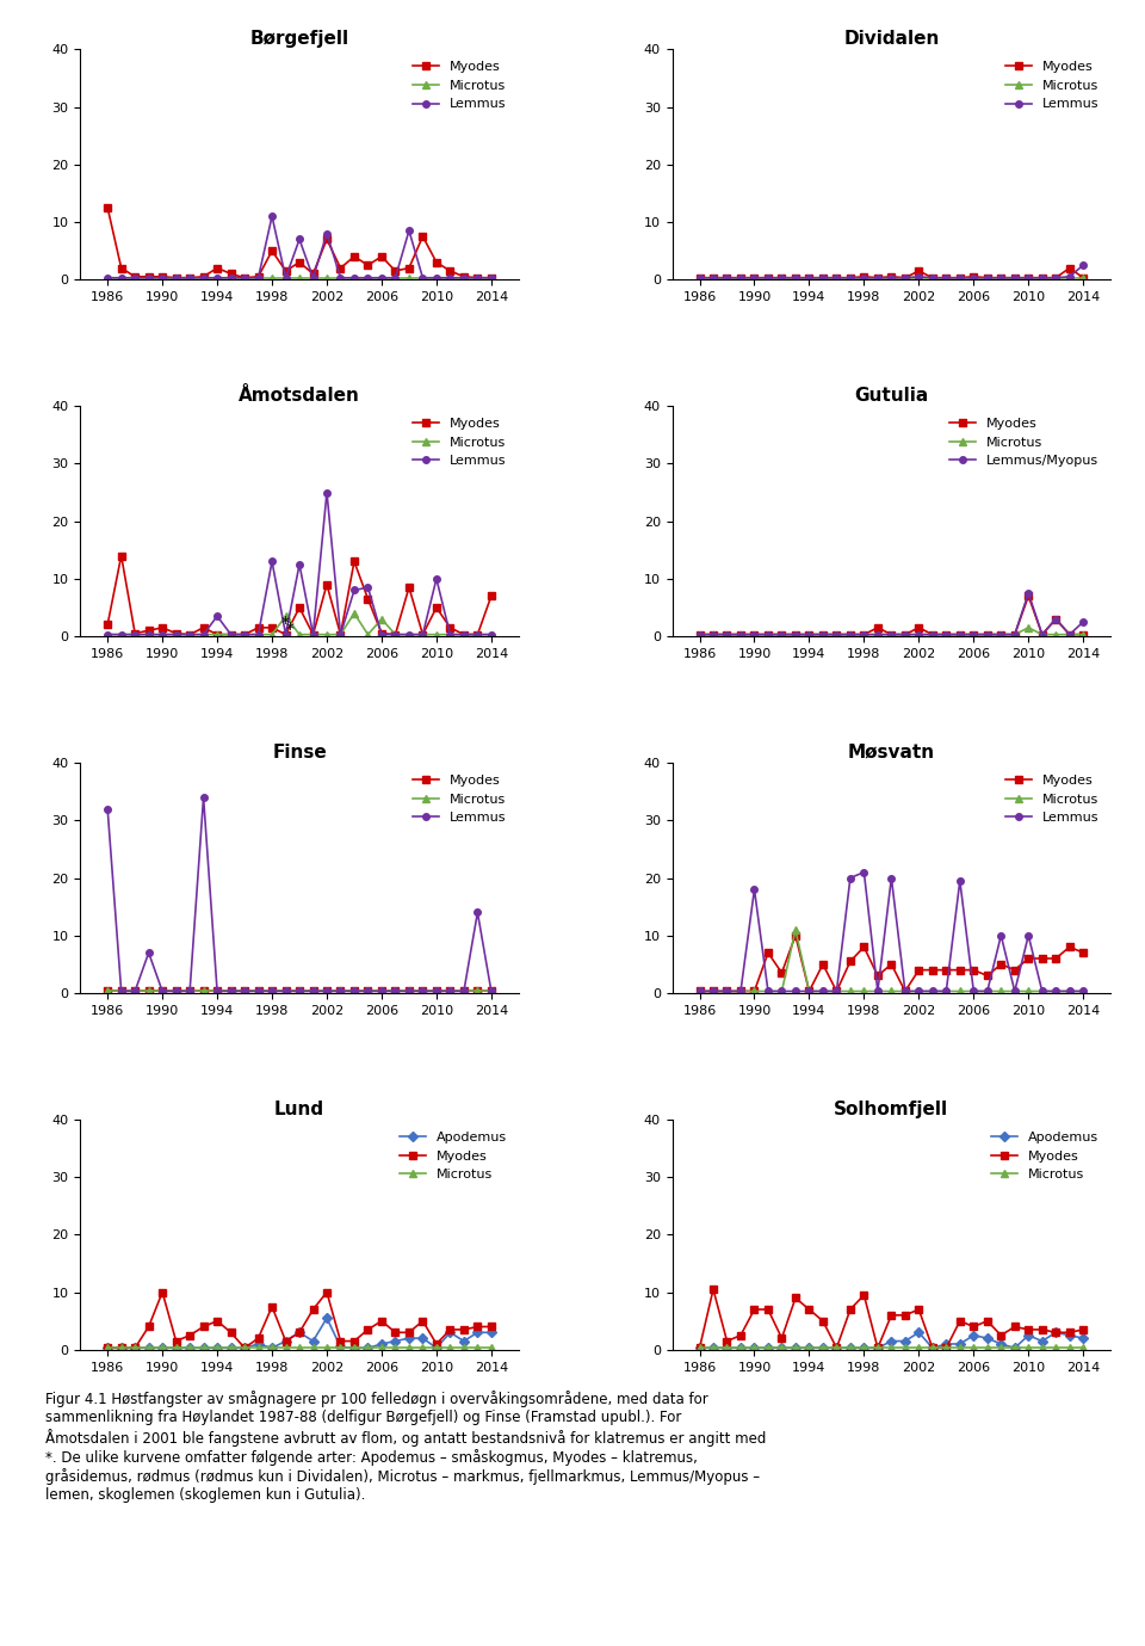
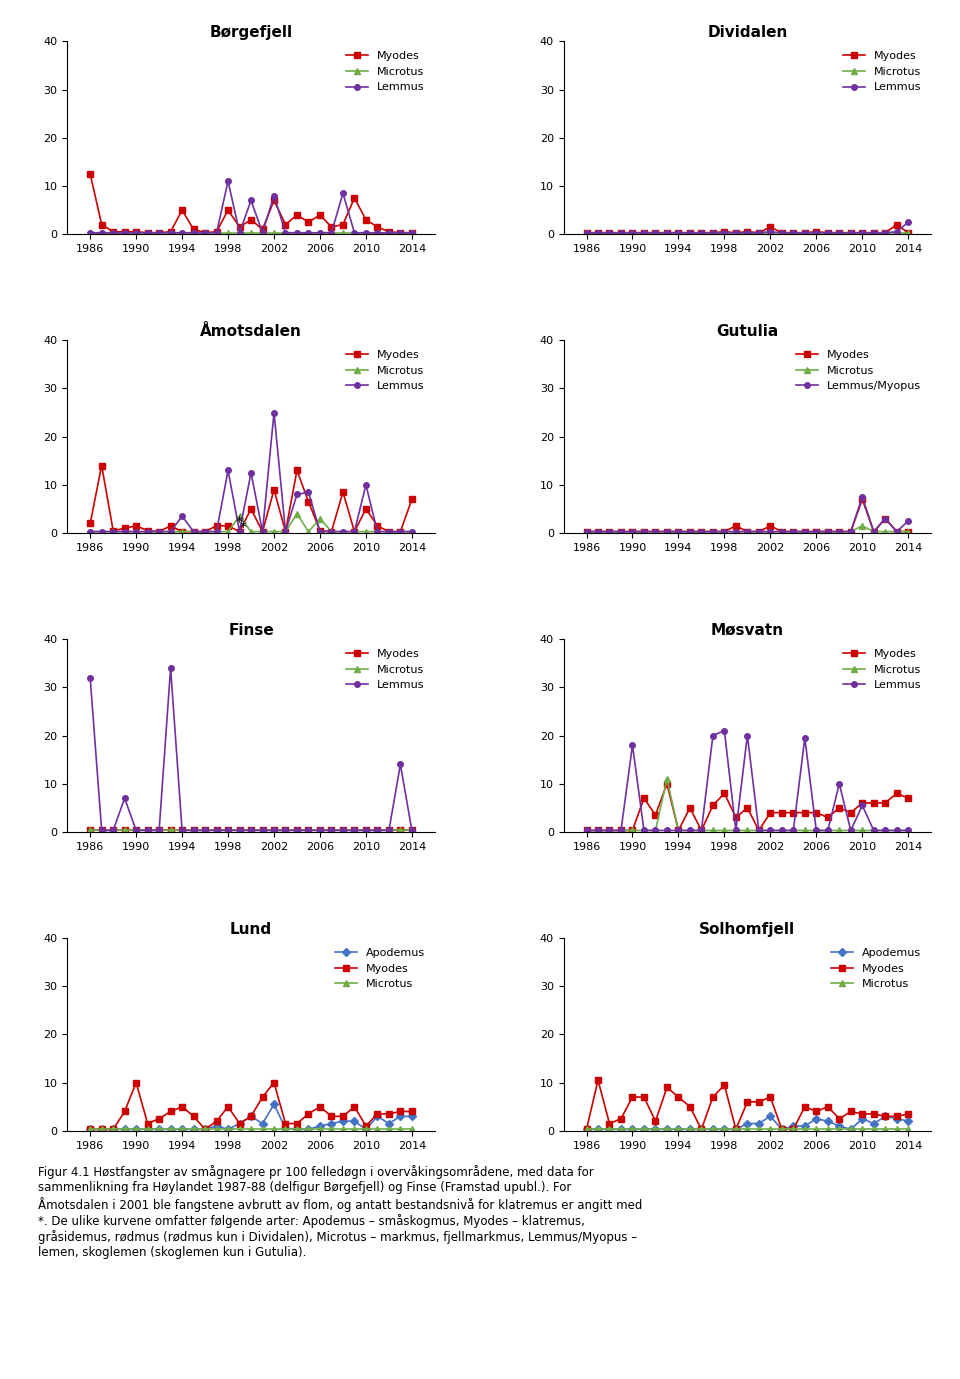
Børgefjell/Myodes/1994: 2.0 -> 5.0
Møsvatn/Lemmus/2010: 10.0 -> 5.5
Lund/Myodes/1998: 7.5 -> 5.0
